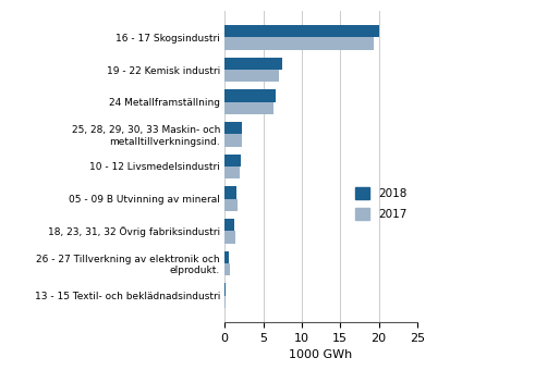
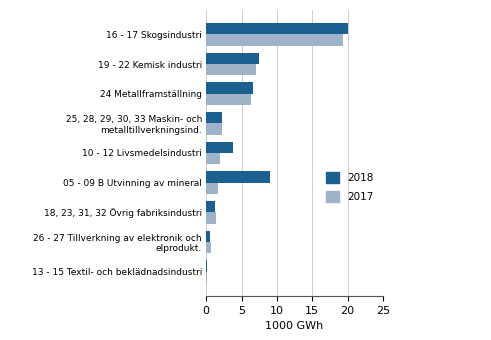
2018/10 - 12 Livsmedelsindustri: 2.1 -> 3.8
2018/05 - 09 B Utvinning av mineral: 1.5 -> 9.0
